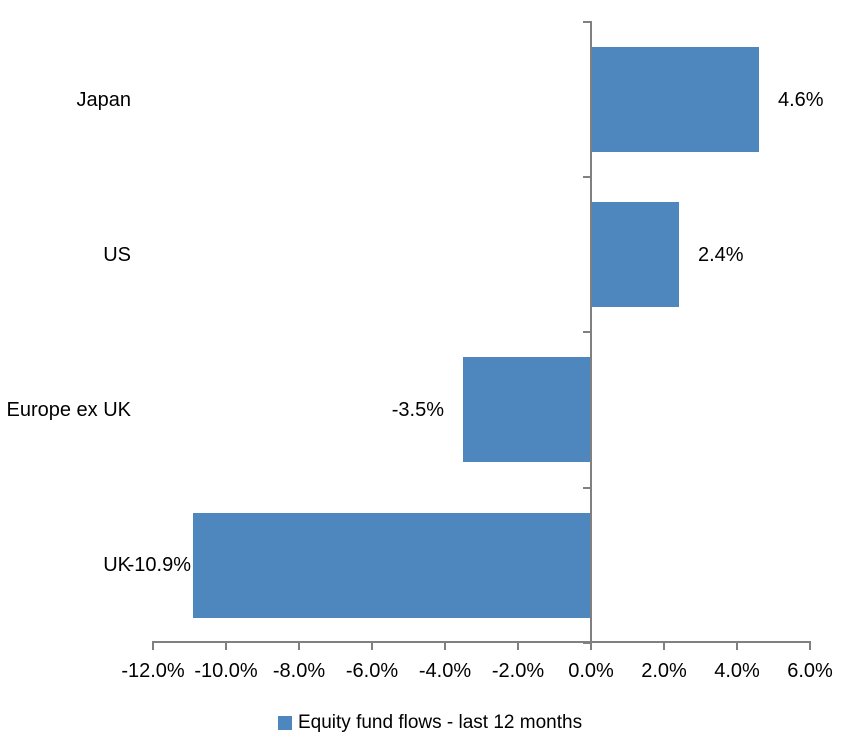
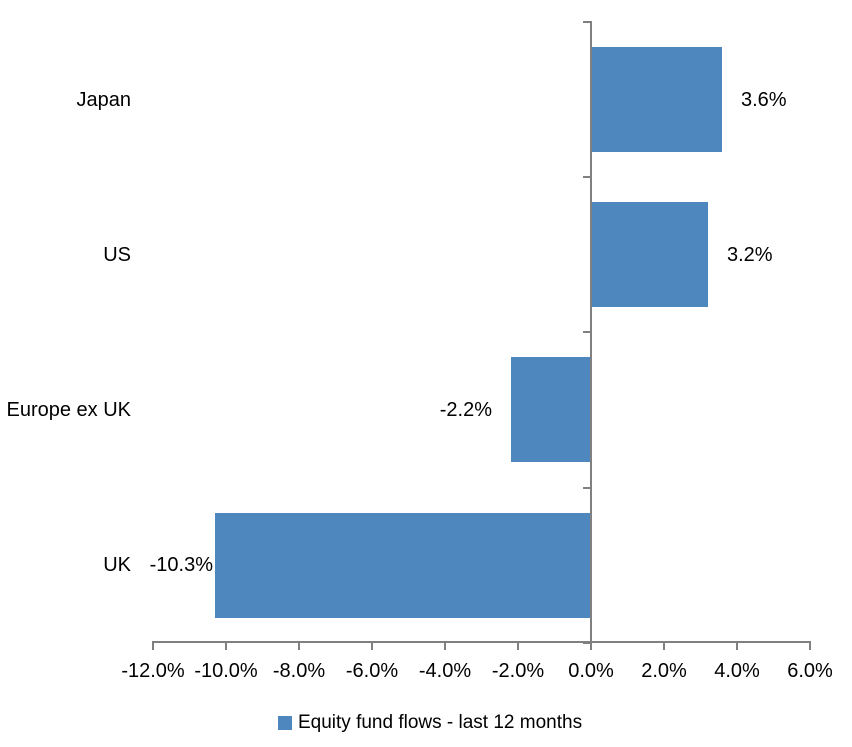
Japan: 4.6% -> 3.6%
US: 2.4% -> 3.2%
Europe ex UK: -3.5% -> -2.2%
UK: -10.9% -> -10.3%
